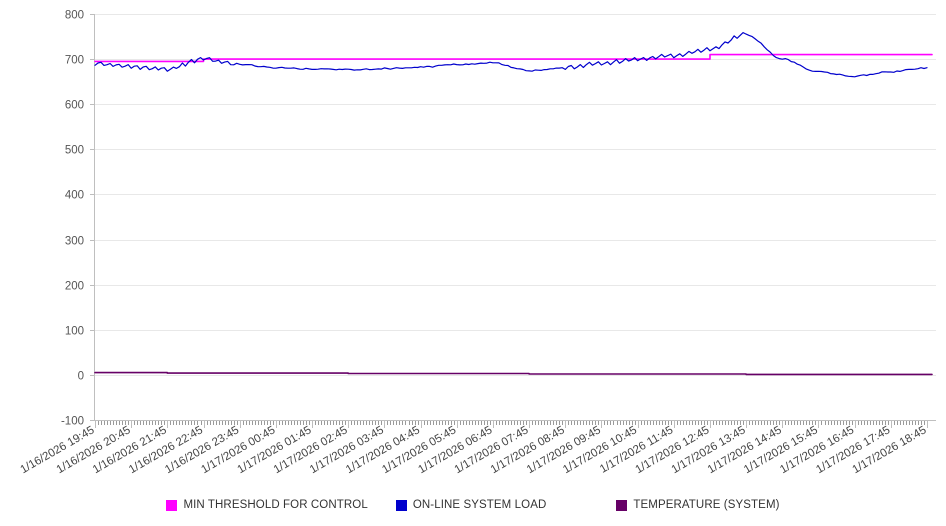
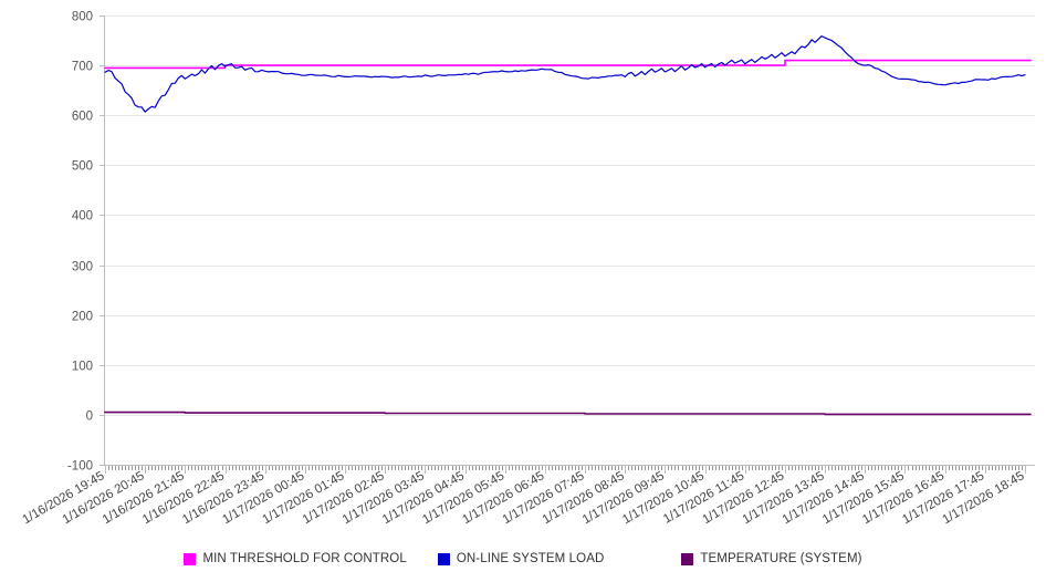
ON-LINE SYSTEM LOAD/1/16/2026 20:45: 680 -> 610
